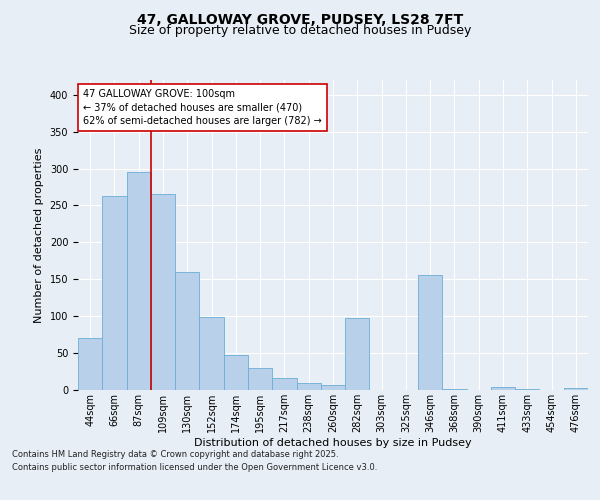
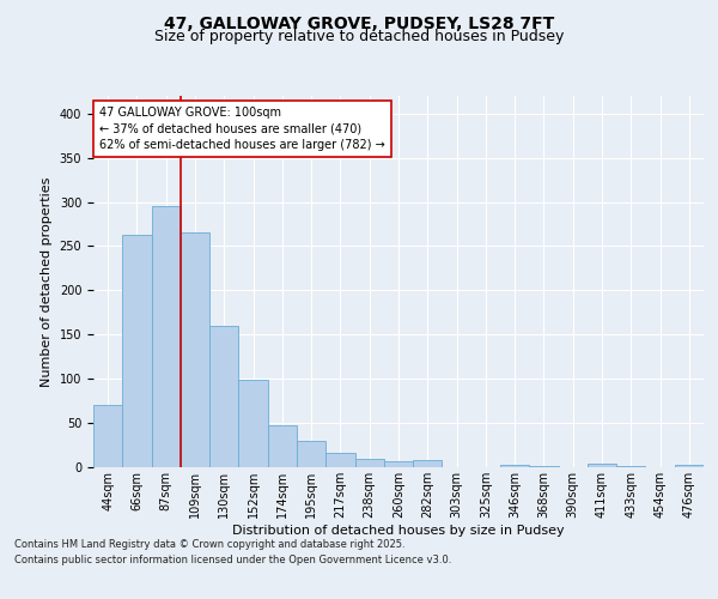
282sqm: 98 -> 8
346sqm: 156 -> 3
